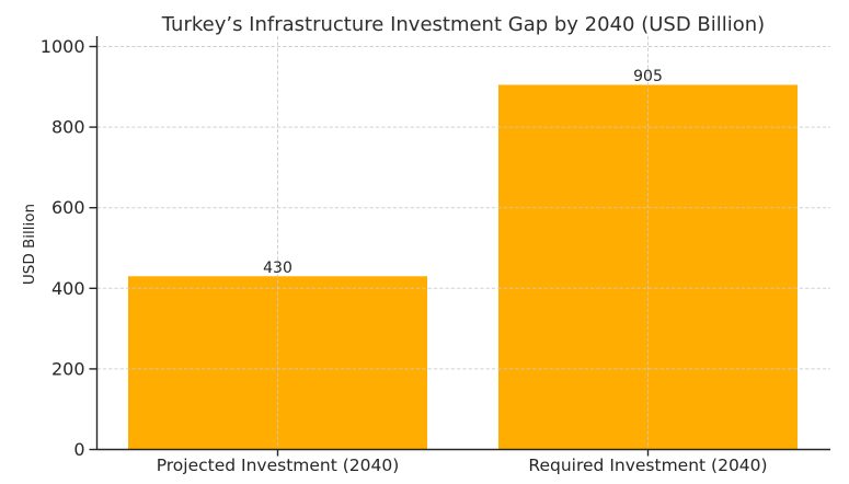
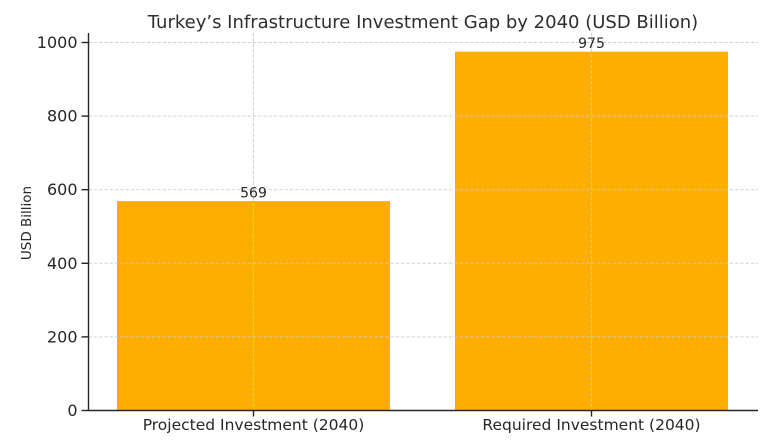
Projected Investment (2040): 430 -> 569
Required Investment (2040): 905 -> 975
